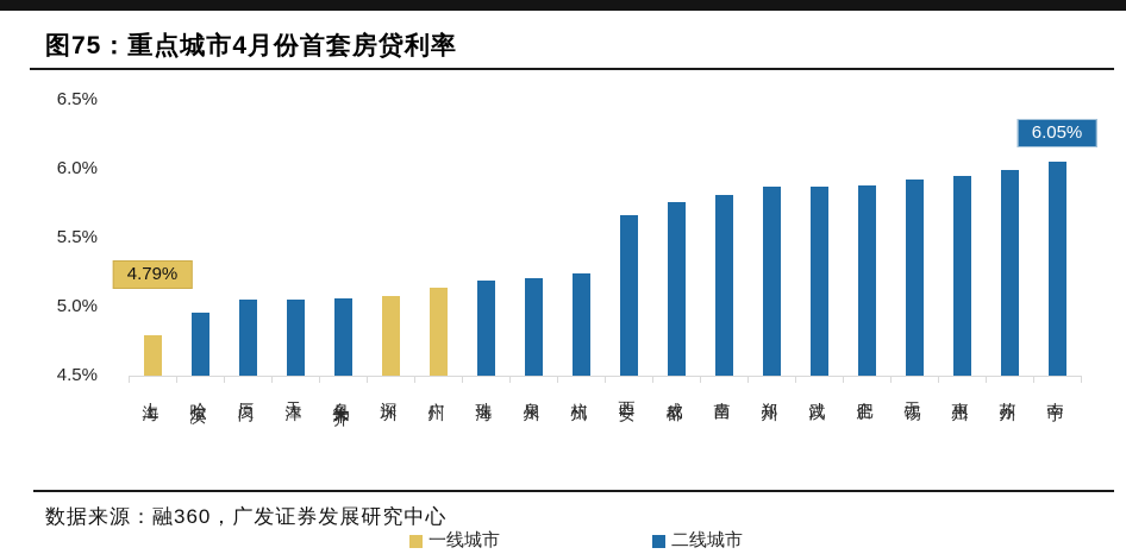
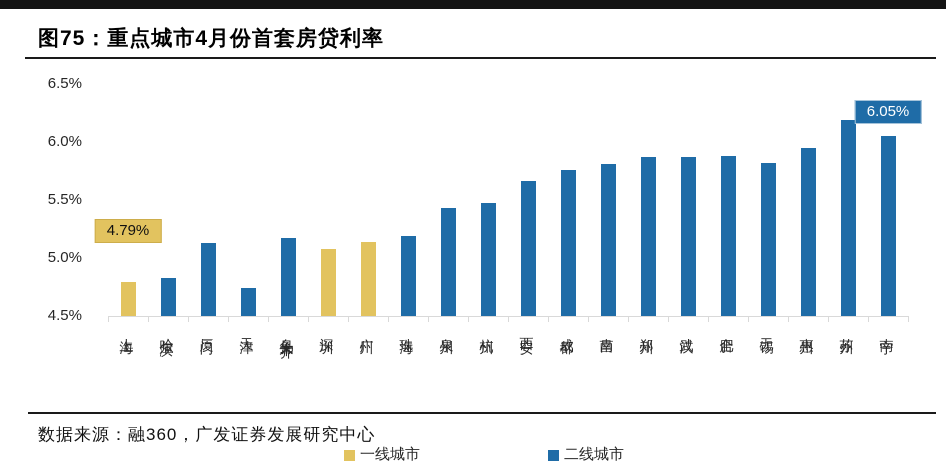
哈尔滨: 4.96% -> 4.83%
厦门: 5.05% -> 5.13%
天津: 5.05% -> 4.74%
乌鲁木齐: 5.06% -> 5.17%
泉州: 5.21% -> 5.43%
杭州: 5.24% -> 5.47%
无锡: 5.92% -> 5.82%
苏州: 5.99% -> 6.19%
